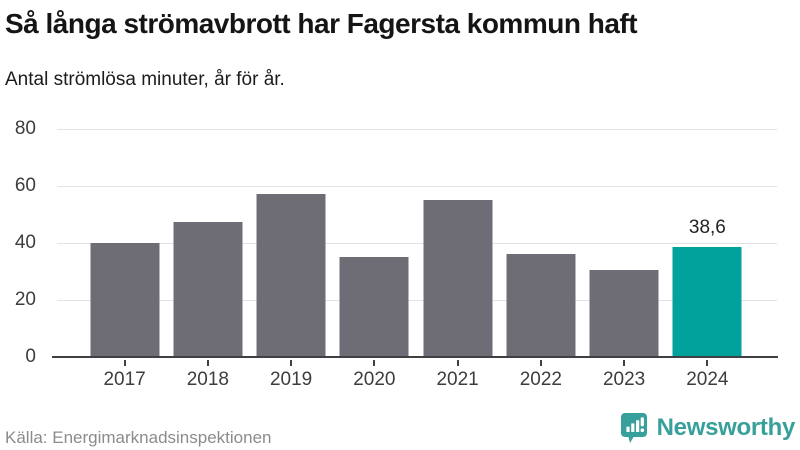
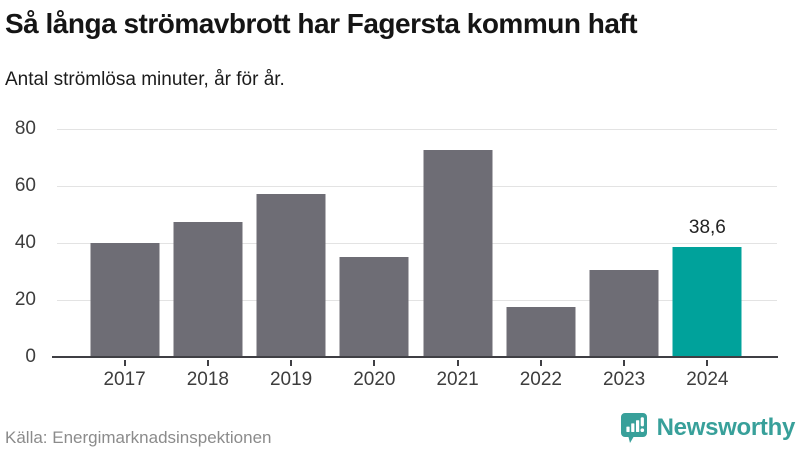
2021: 55 -> 73
2022: 36 -> 18
